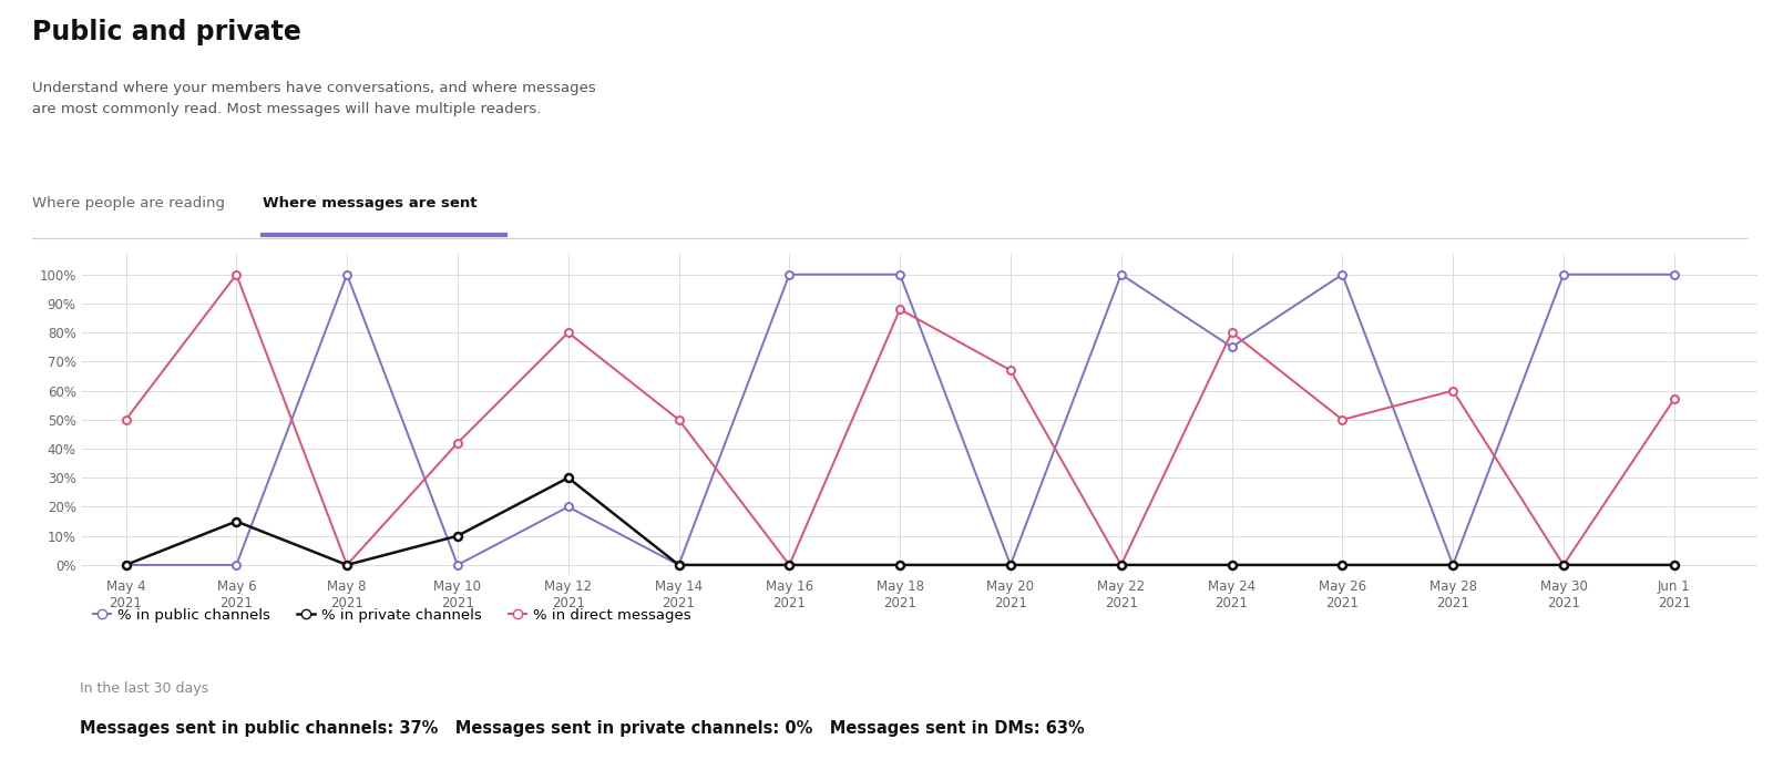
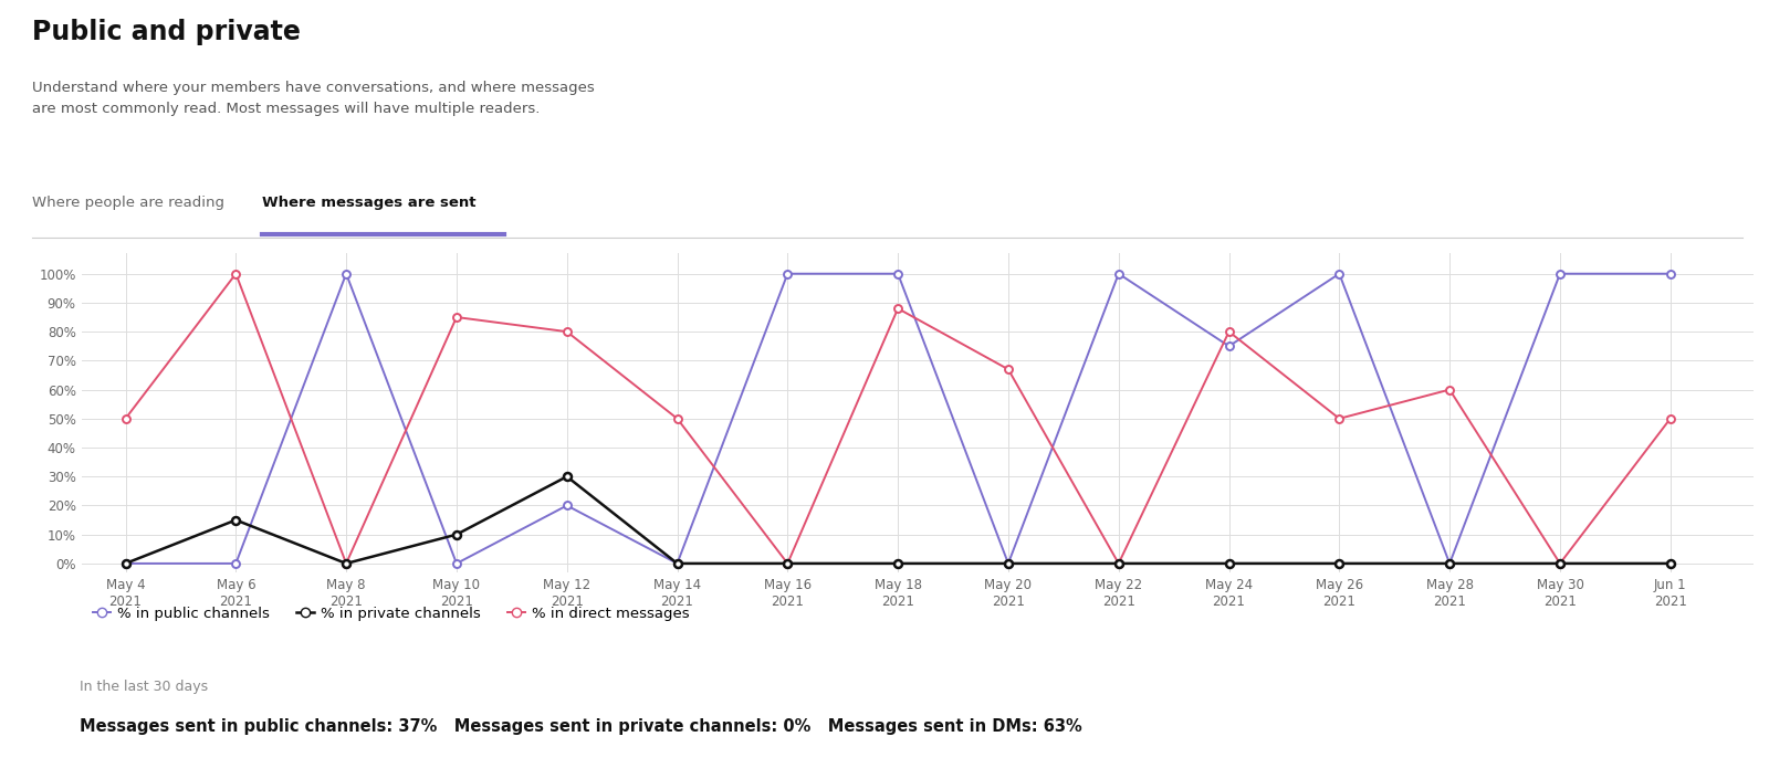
% in direct messages/May 10 2021: 42% -> 85%
% in direct messages/Jun 1 2021: 57% -> 50%
